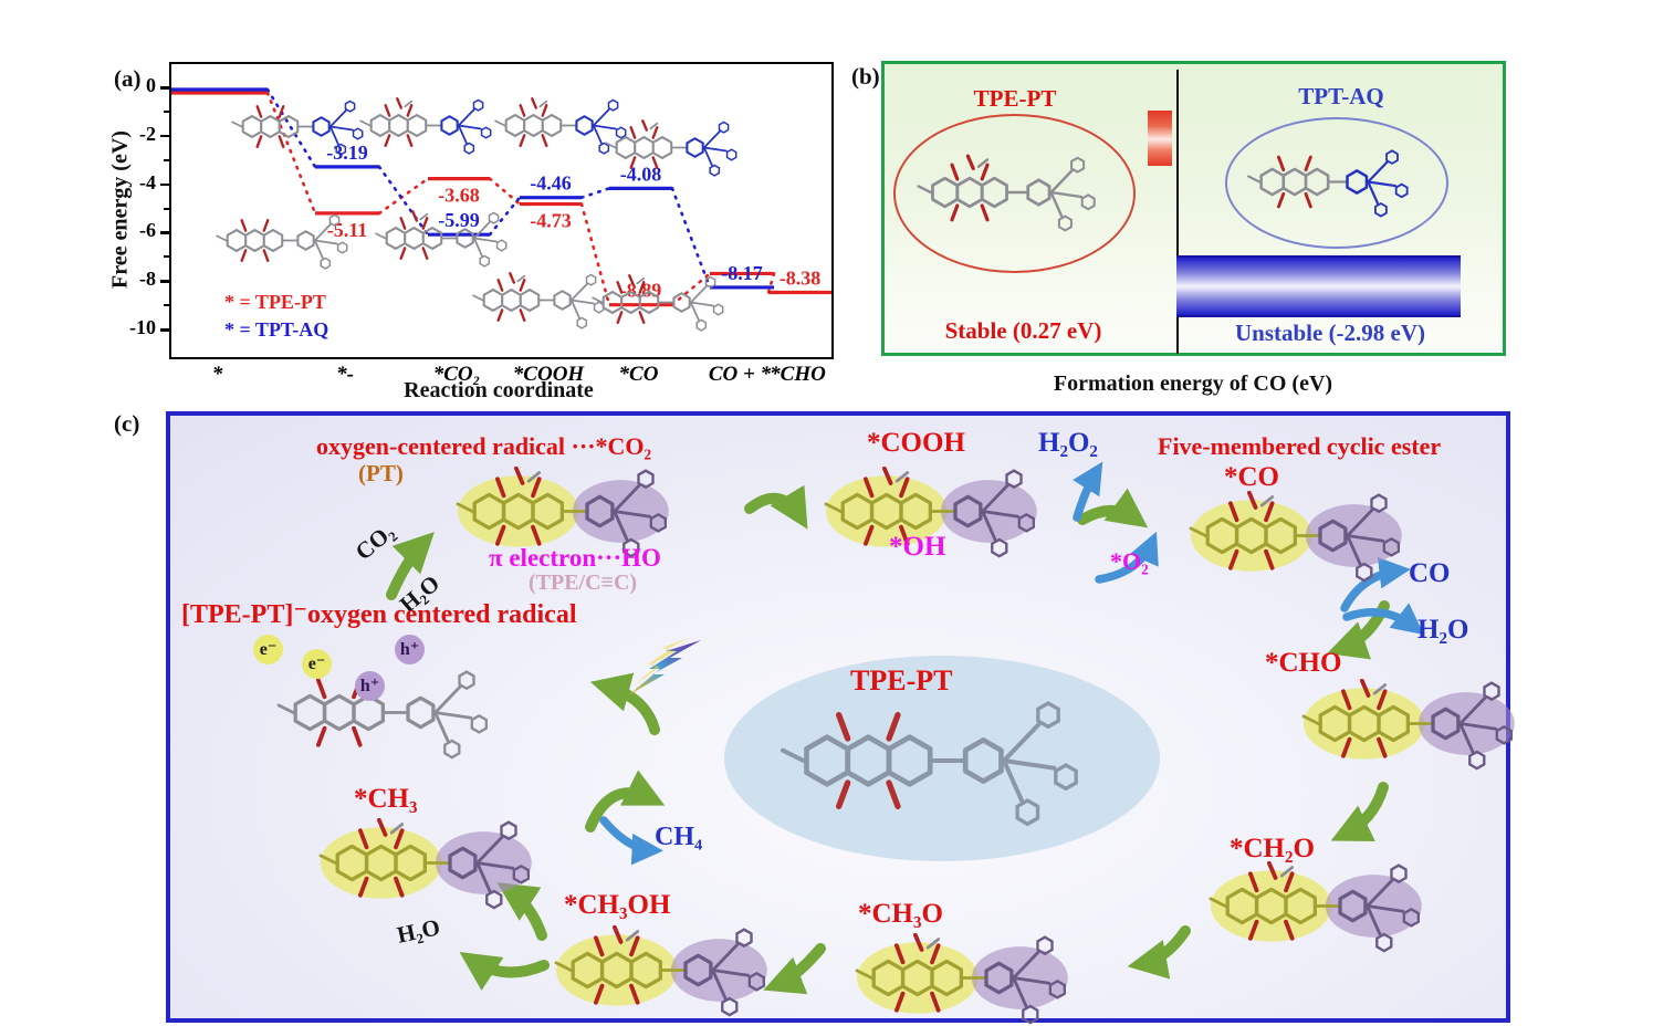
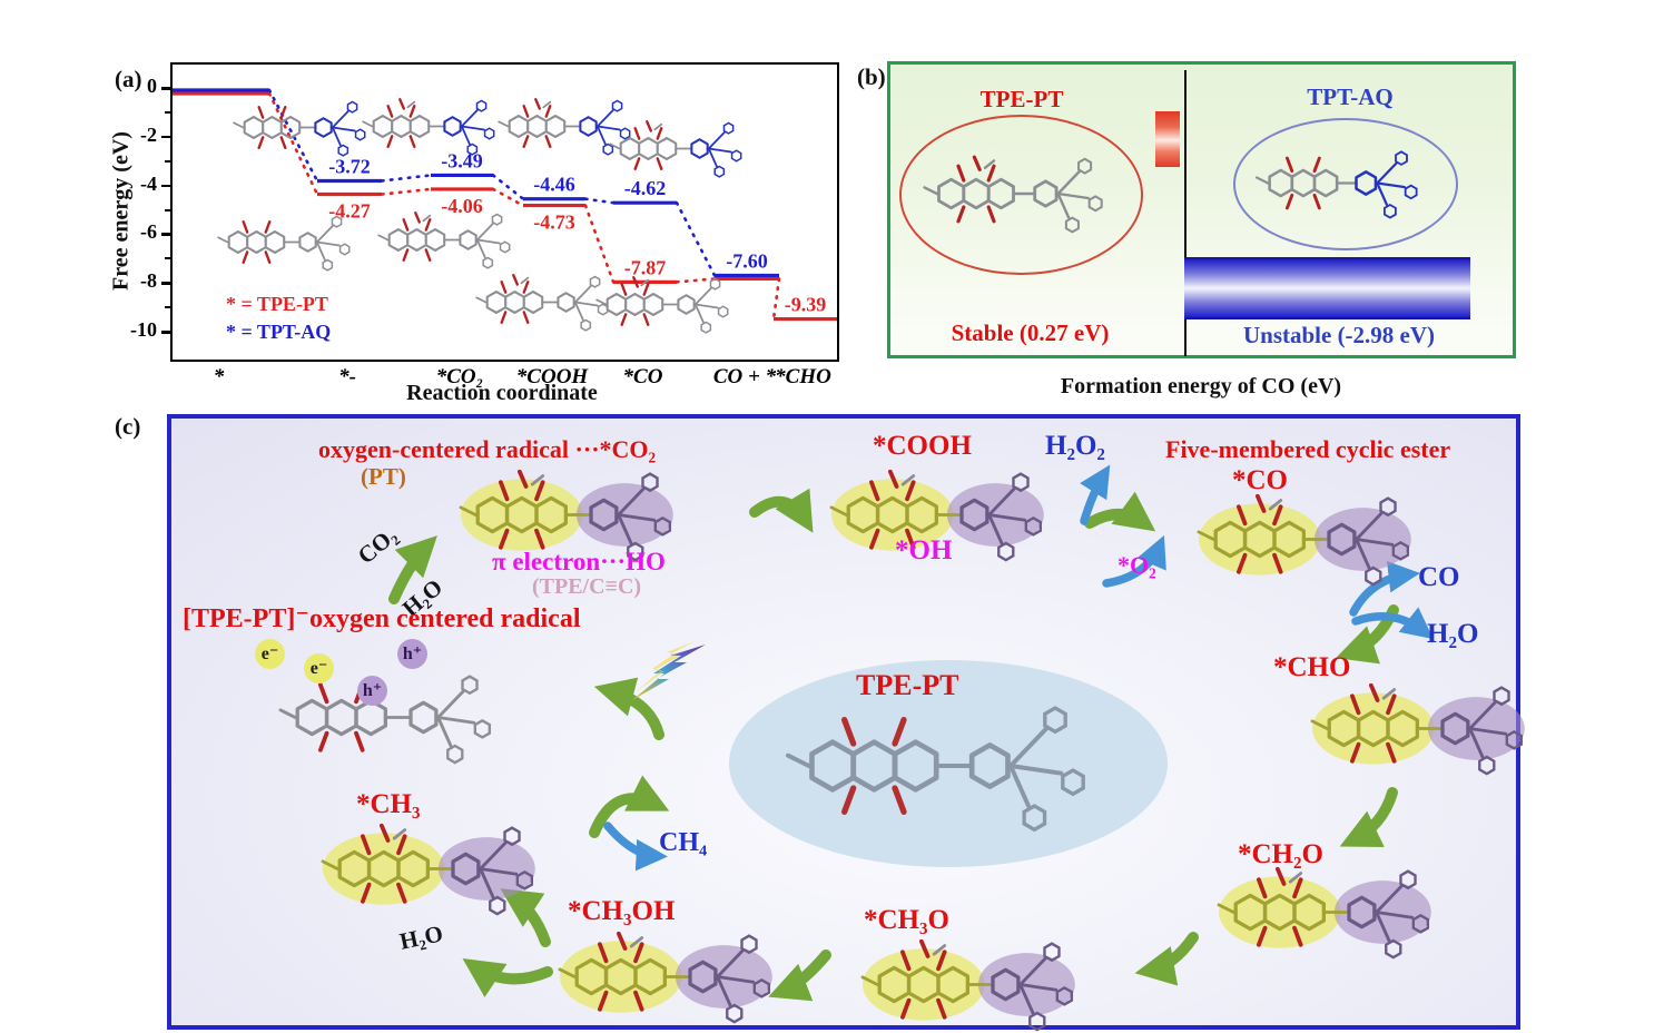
TPE-PT/*-: -5.11 -> -4.27
TPT-AQ/*-: -3.19 -> -3.72
TPE-PT/*CO₂: -3.68 -> -4.06
TPT-AQ/*CO₂: -5.99 -> -3.49
TPE-PT/*CO: -8.89 -> -7.87
TPT-AQ/*CO: -4.08 -> -4.62
TPT-AQ/CO + *: -8.17 -> -7.60
TPE-PT/*CHO: -8.38 -> -9.39
